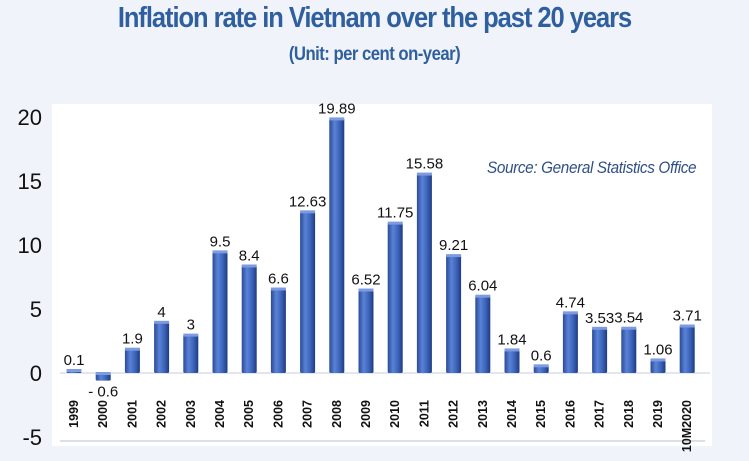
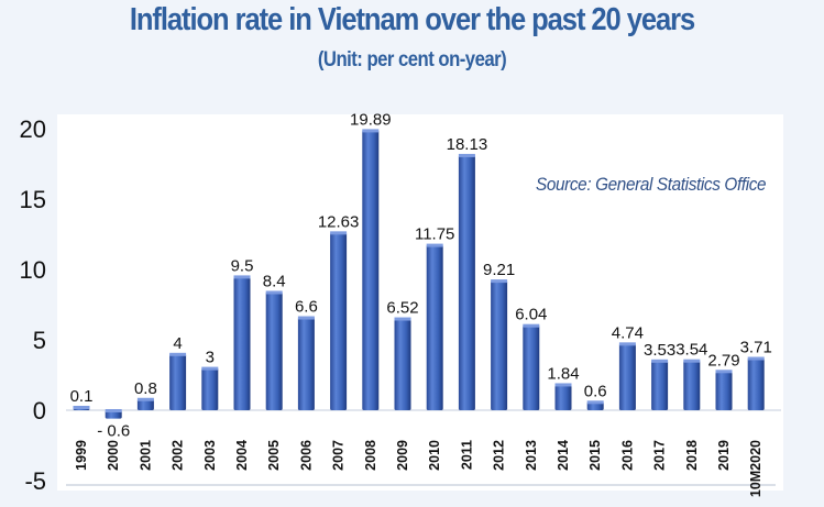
2001: 1.9 -> 0.8
2011: 15.58 -> 18.13
2019: 1.06 -> 2.79
